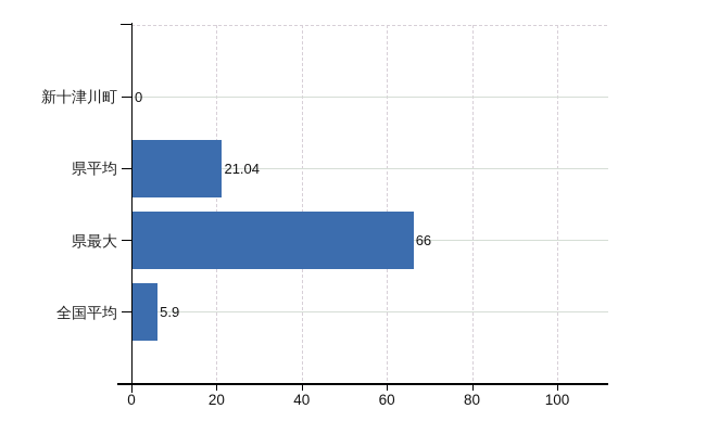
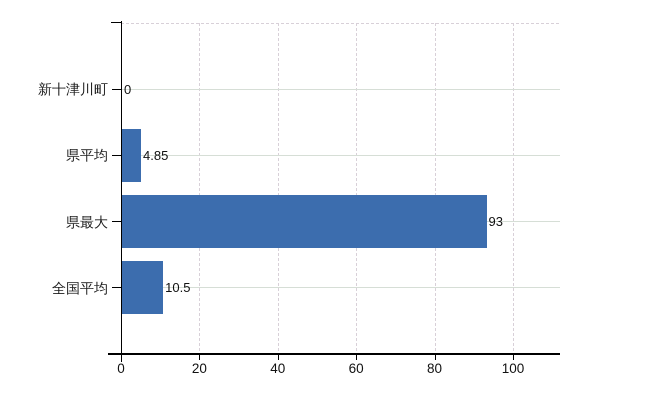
県平均: 21.04 -> 4.85
県最大: 66 -> 93
全国平均: 5.9 -> 10.5
